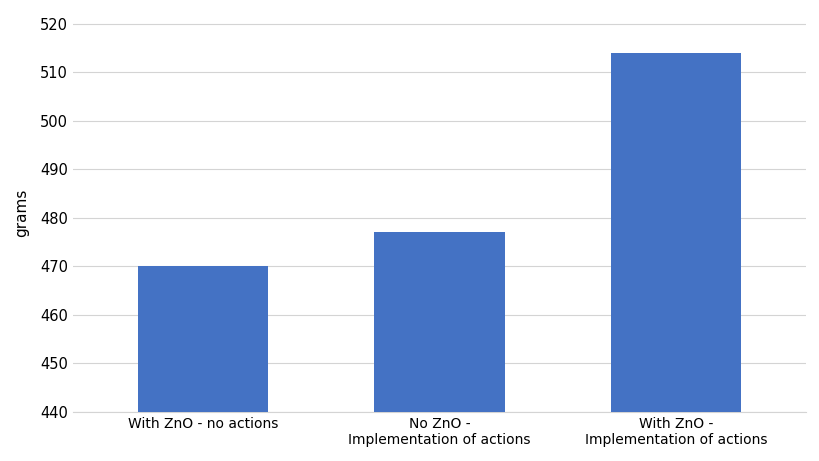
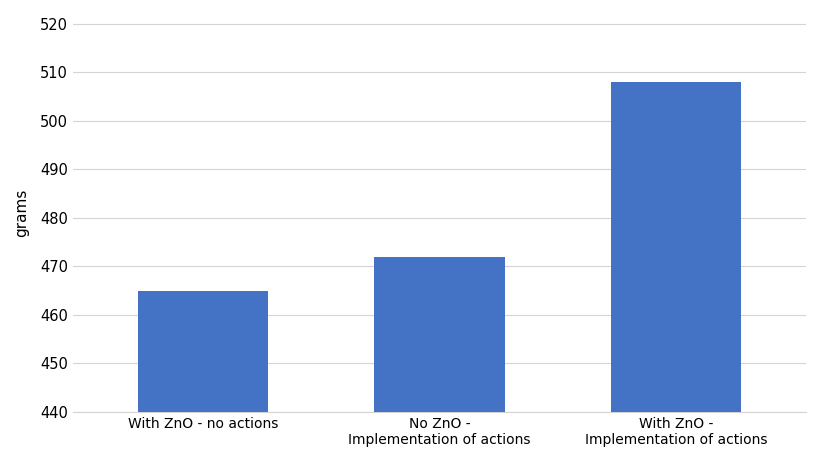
With ZnO - no actions: 470 -> 465
No ZnO - Implementation of actions: 477 -> 472
With ZnO - Implementation of actions: 514 -> 508
